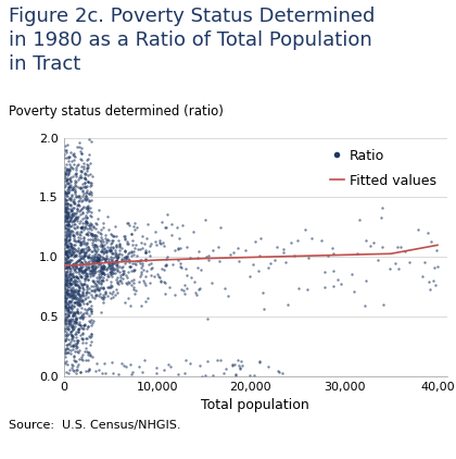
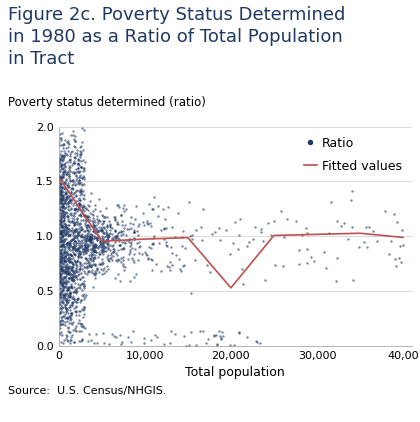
Fitted values/0: 0.93 -> 1.54
Fitted values/20,000: 1.00 -> 0.53
Fitted values/40,00: 1.10 -> 0.99
